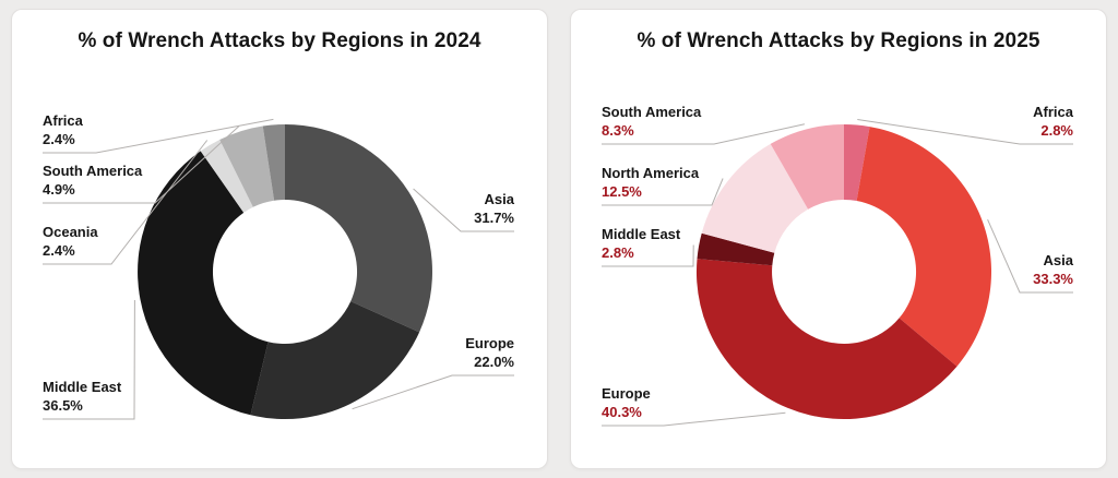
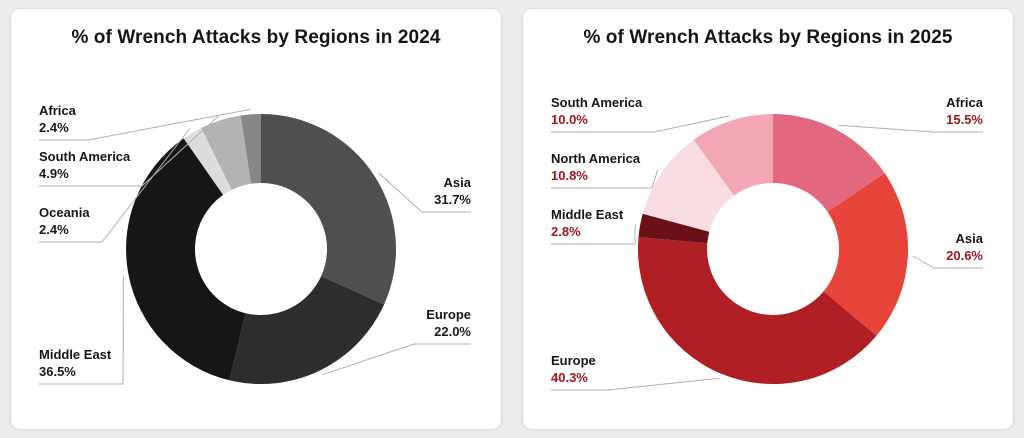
% of Wrench Attacks by Regions in 2025/Africa: 2.8% -> 15.5%
% of Wrench Attacks by Regions in 2025/Asia: 33.3% -> 20.6%
% of Wrench Attacks by Regions in 2025/North America: 12.5% -> 10.8%
% of Wrench Attacks by Regions in 2025/South America: 8.3% -> 10.0%
